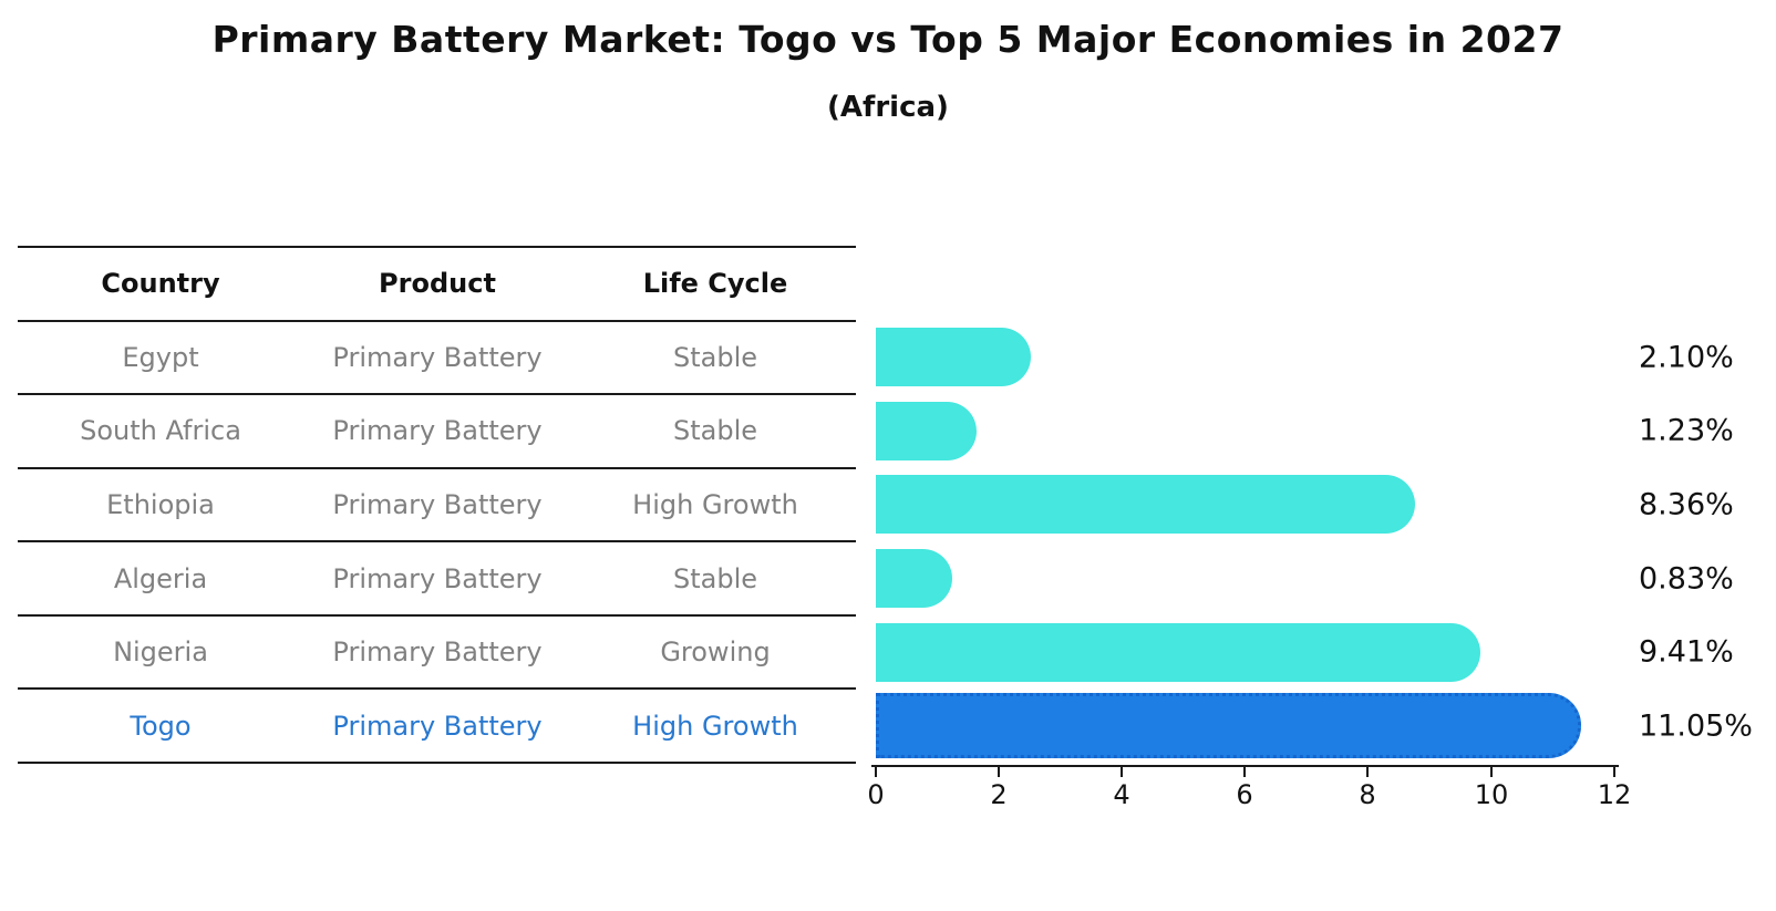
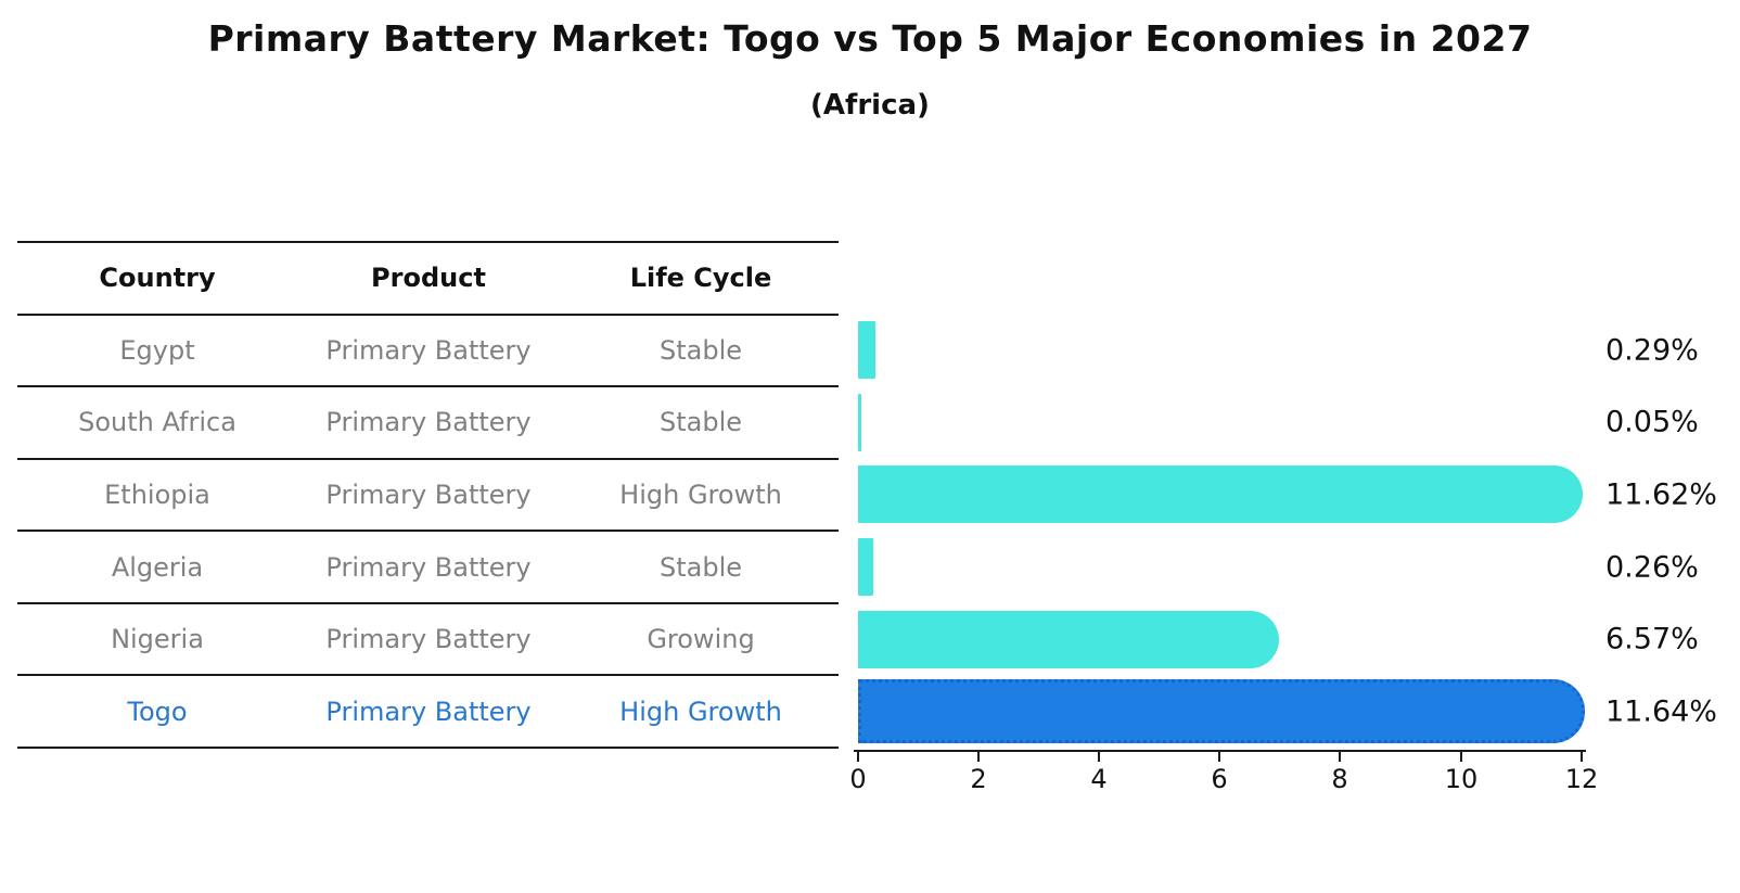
Egypt: 2.10% -> 0.29%
South Africa: 1.23% -> 0.05%
Ethiopia: 8.36% -> 11.62%
Algeria: 0.83% -> 0.26%
Nigeria: 9.41% -> 6.57%
Togo: 11.05% -> 11.64%
